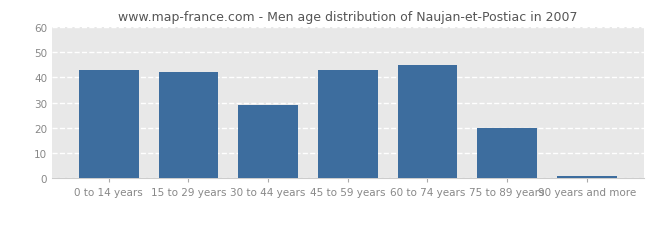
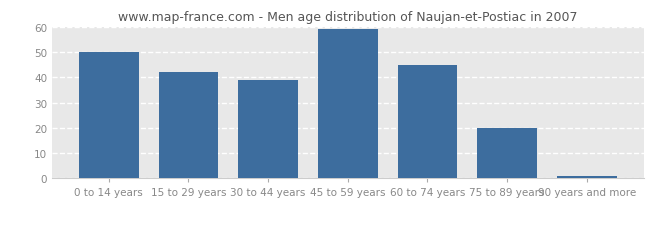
0 to 14 years: 43 -> 50
30 to 44 years: 29 -> 39
45 to 59 years: 43 -> 59
